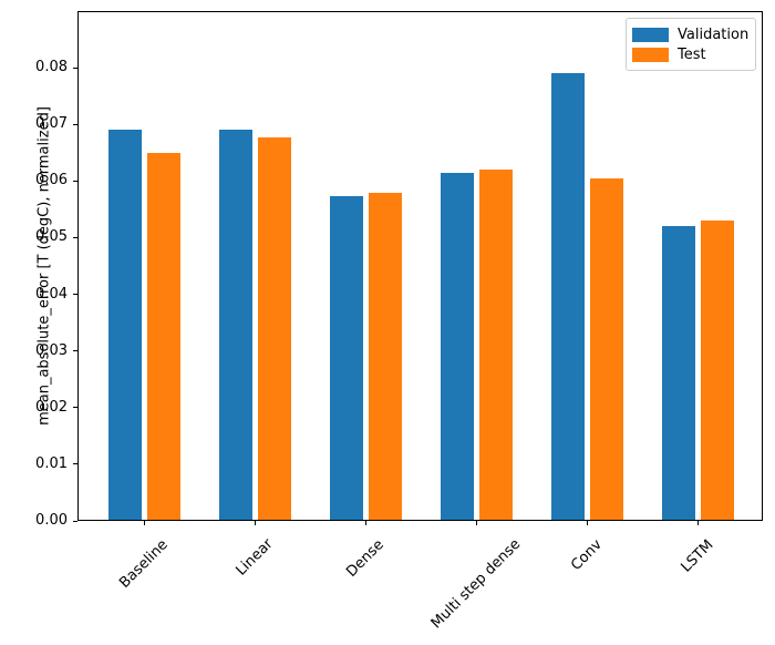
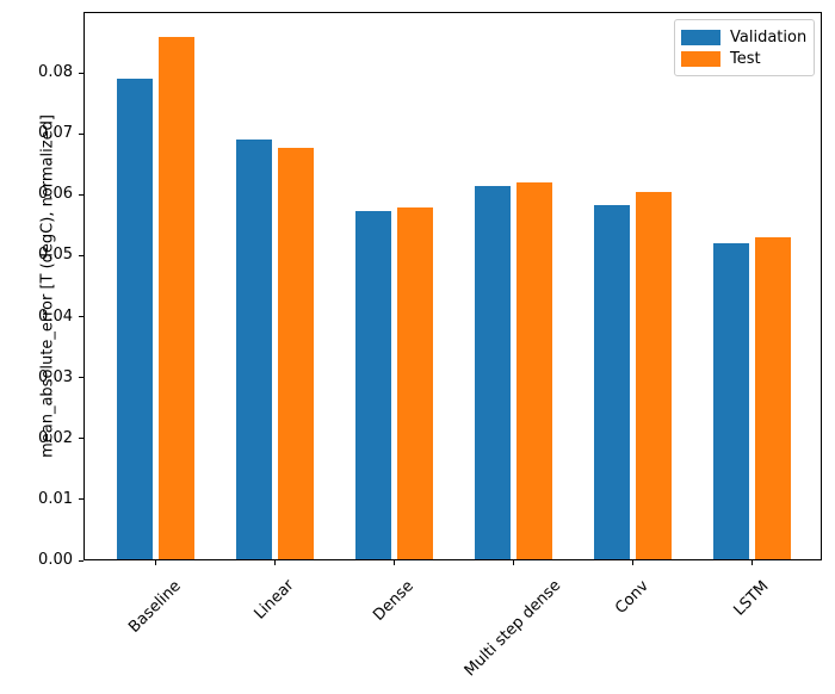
Validation/Baseline: 0.069 -> 0.079
Test/Baseline: 0.065 -> 0.086
Validation/Conv: 0.079 -> 0.058
